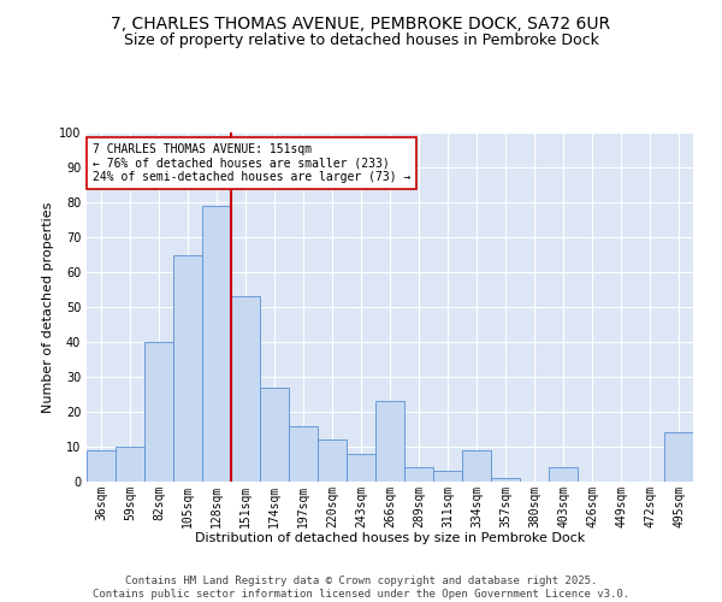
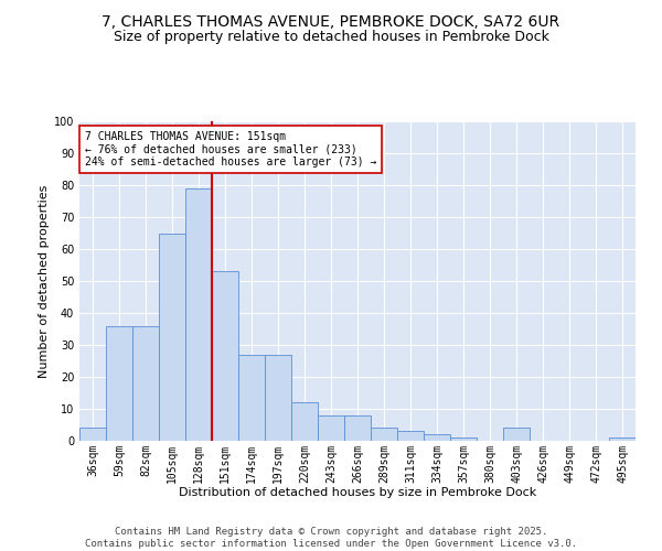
36sqm: 9 -> 4
59sqm: 10 -> 36
82sqm: 40 -> 36
197sqm: 16 -> 27
266sqm: 23 -> 8
334sqm: 9 -> 2
495sqm: 14 -> 1
